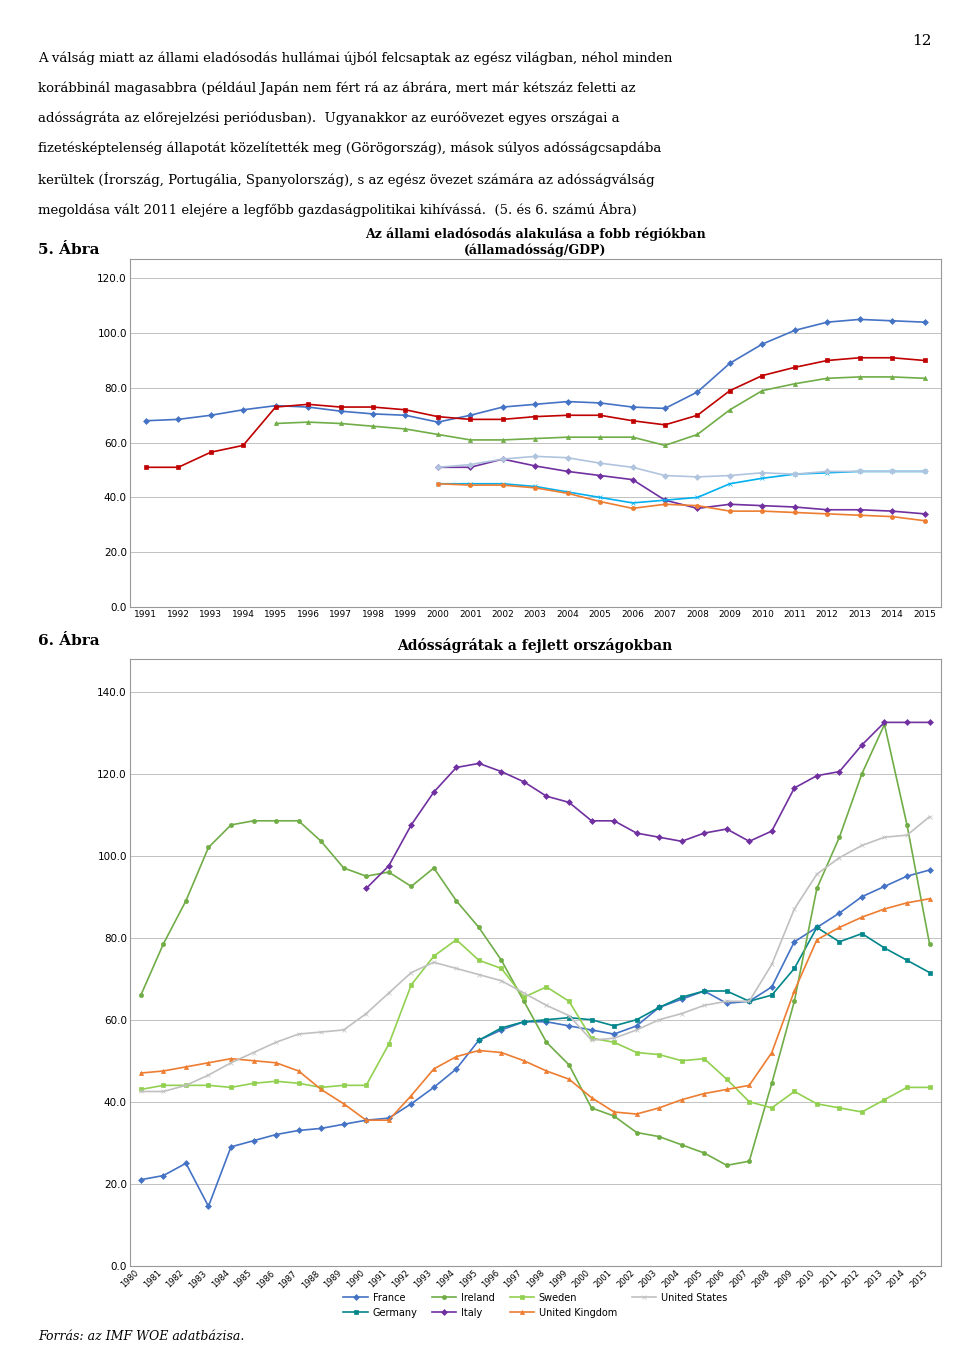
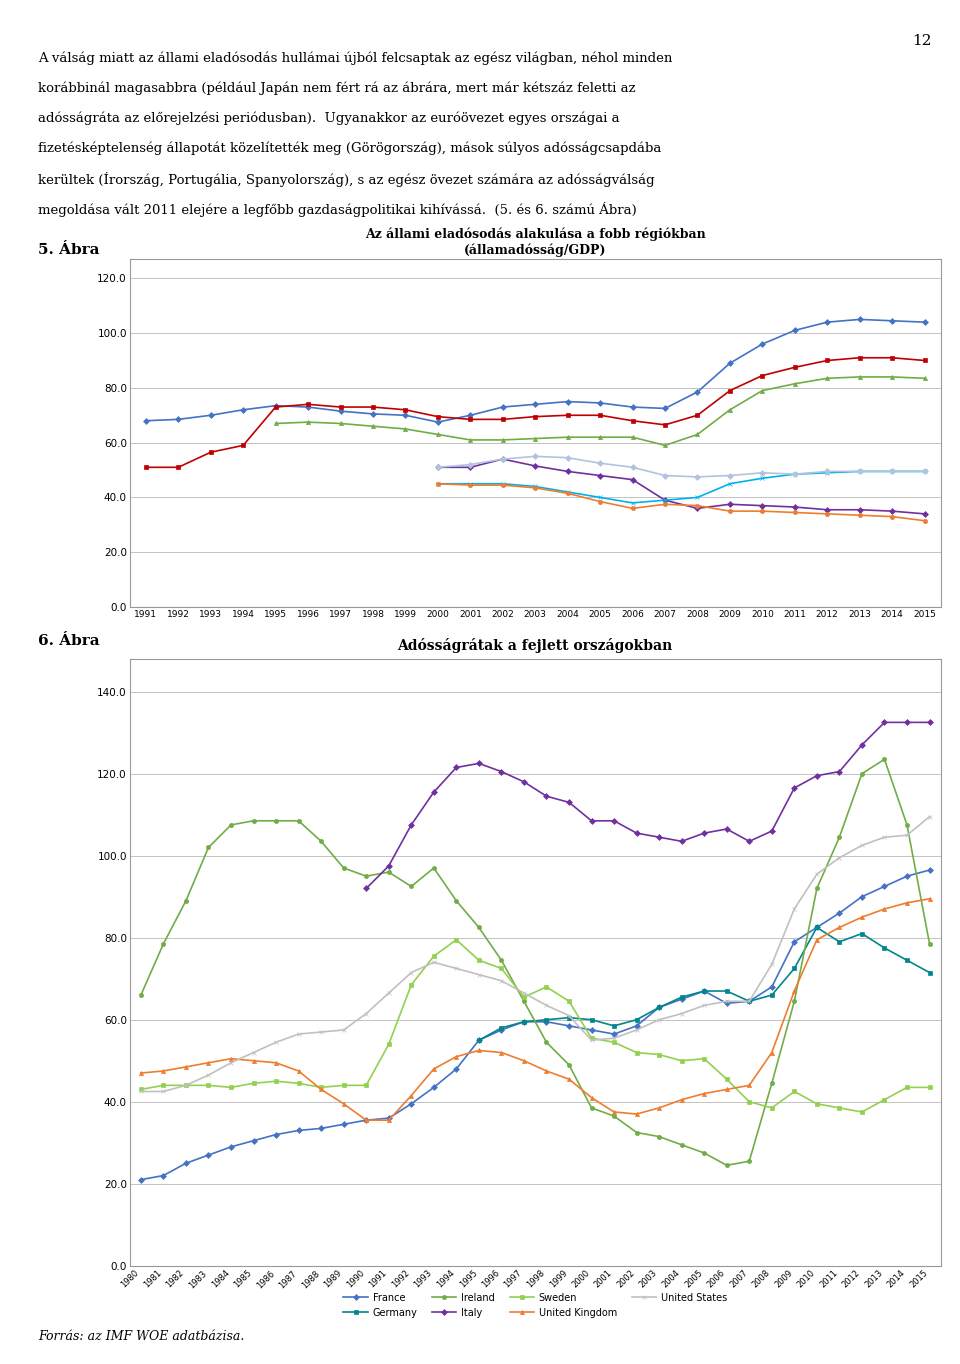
Adósságrátak a fejlett országokban/France/1983: 14.5 -> 27.0
Adósságrátak a fejlett országokban/Ireland/2013: 132.0 -> 123.5
